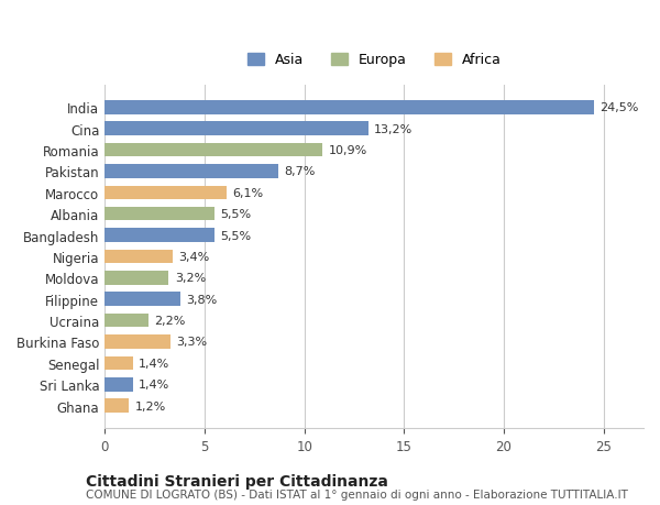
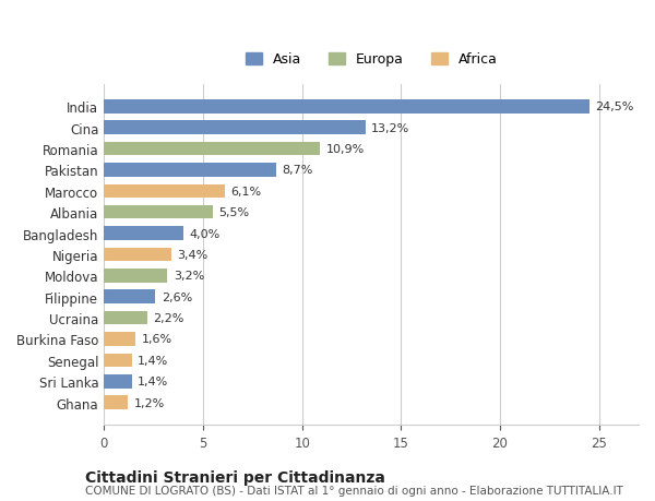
Bangladesh: 5,5% -> 4,0%
Filippine: 3,8% -> 2,6%
Burkina Faso: 3,3% -> 1,6%
